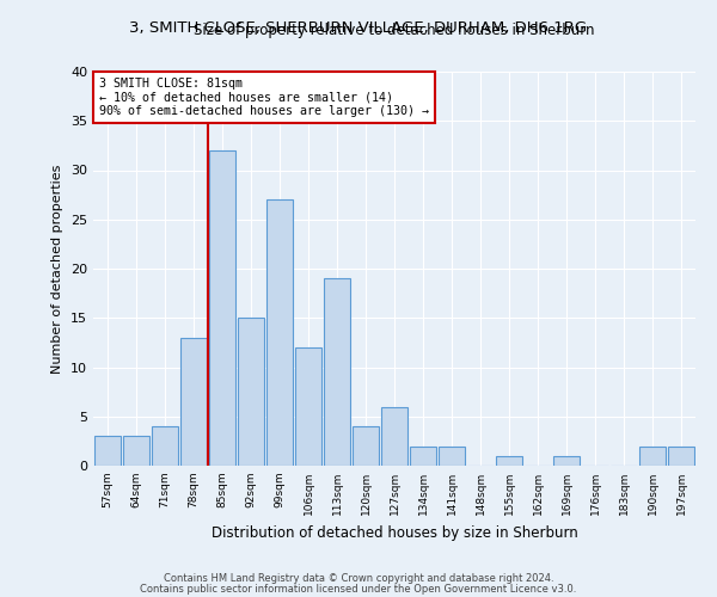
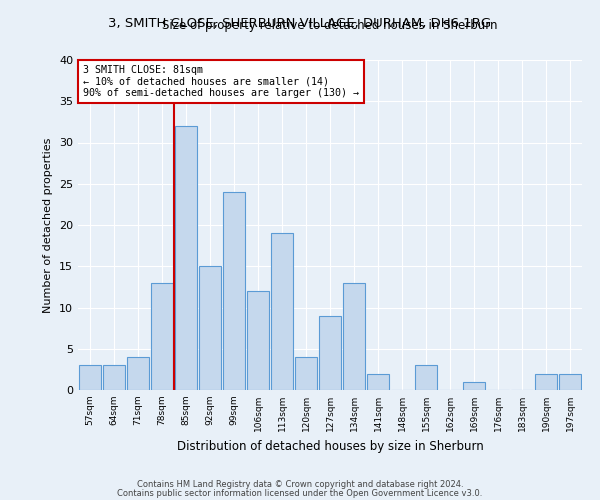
99sqm: 27 -> 24
127sqm: 6 -> 9
134sqm: 2 -> 13
155sqm: 1 -> 3
